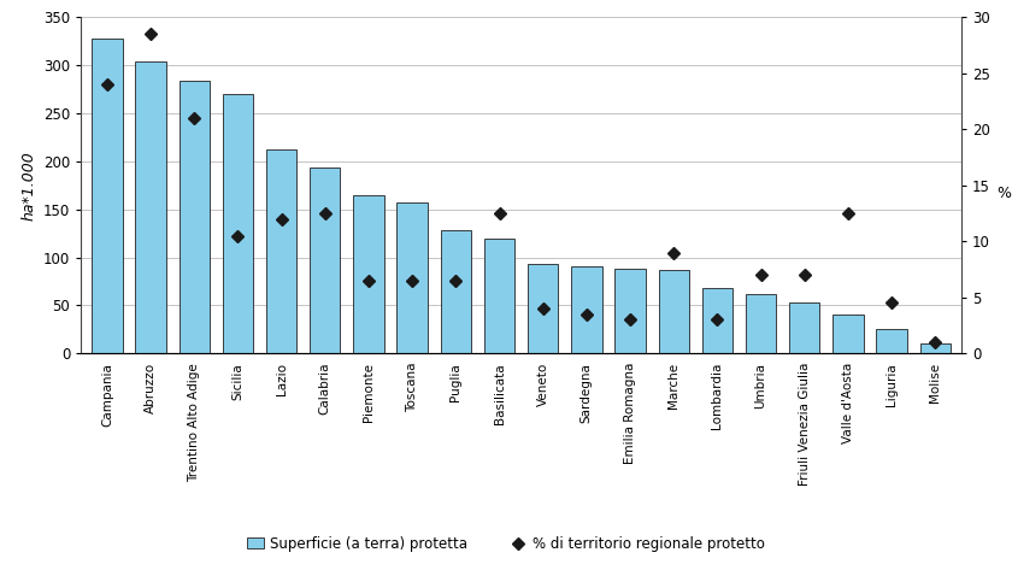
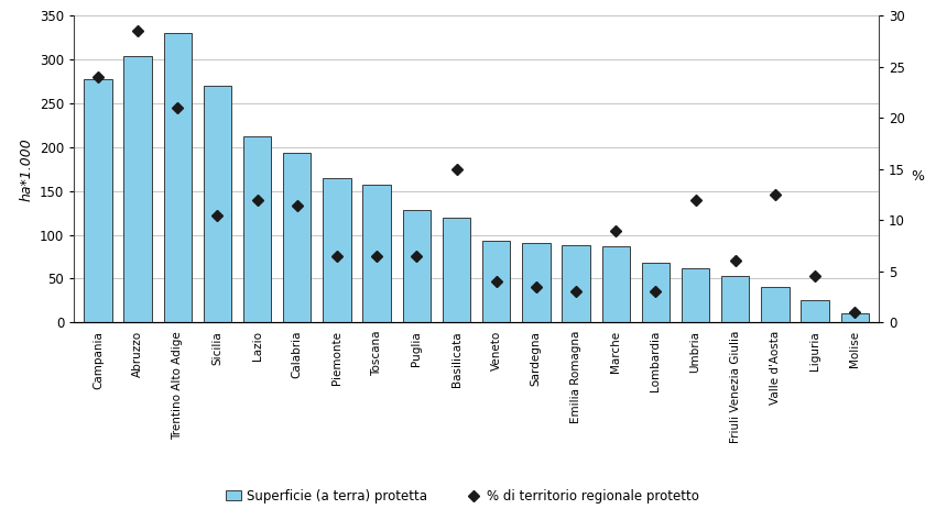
Superficie (a terra) protetta/Campania: 328 -> 278
Superficie (a terra) protetta/Trentino Alto Adige: 284 -> 330
% di territorio regionale protetto/Calabria: 12.5 -> 11.4
% di territorio regionale protetto/Basilicata: 12.5 -> 15.0
% di territorio regionale protetto/Umbria: 7.0 -> 12.0
% di territorio regionale protetto/Friuli Venezia Giulia: 7.0 -> 6.0
